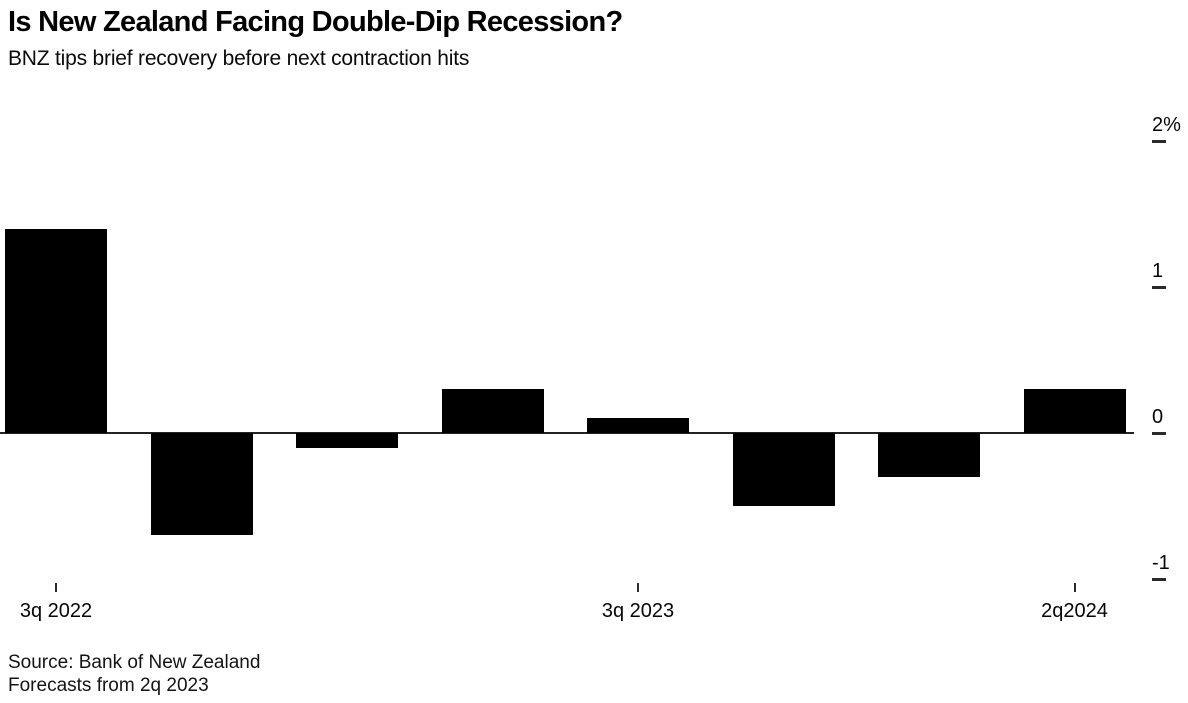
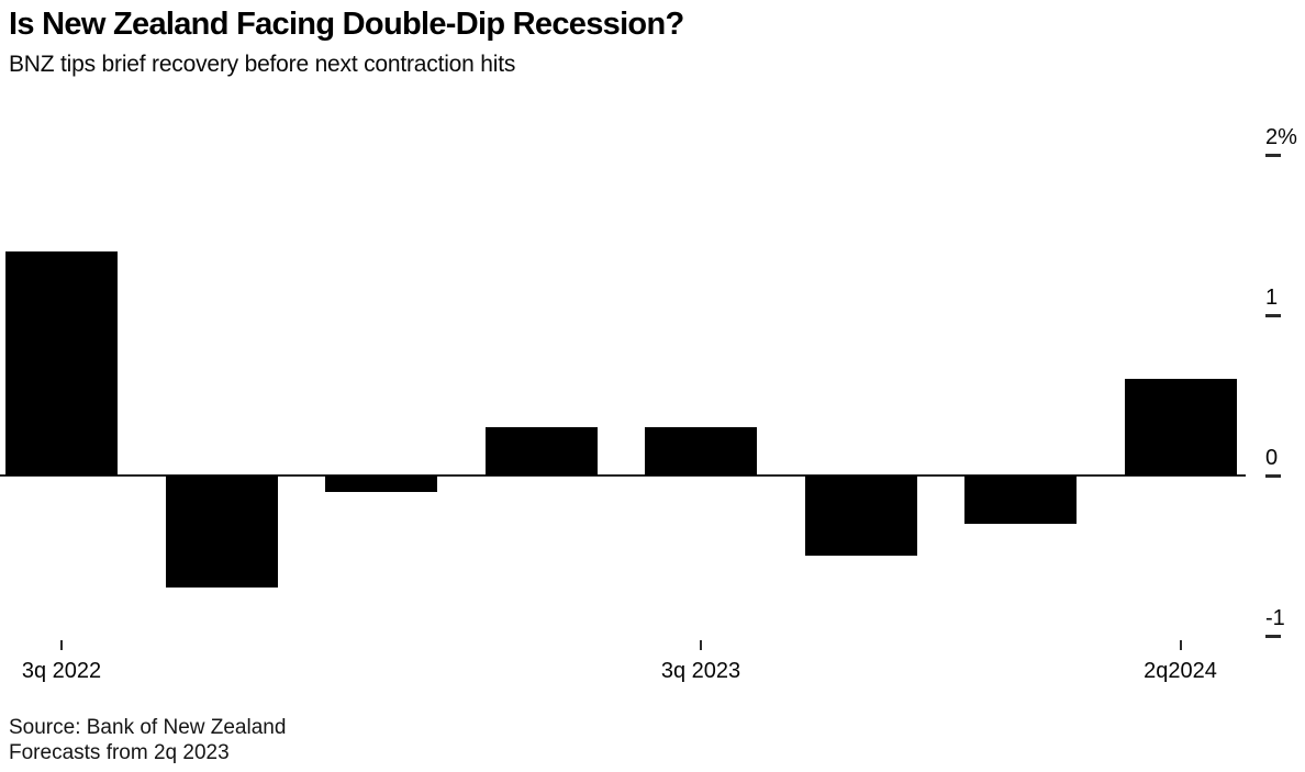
3q 2023: 0.1% -> 0.3%
2q 2024: 0.3% -> 0.6%
